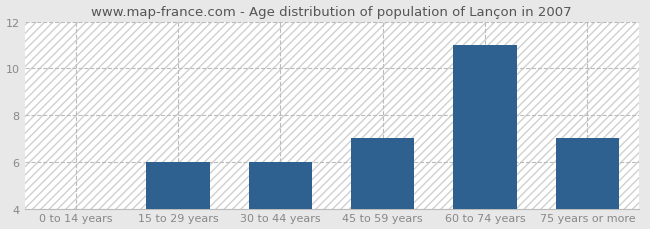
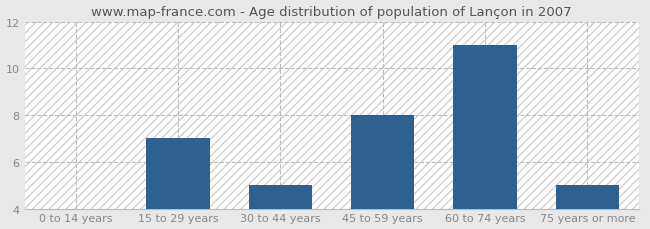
15 to 29 years: 6 -> 7
30 to 44 years: 6 -> 5
45 to 59 years: 7 -> 8
75 years or more: 7 -> 5
